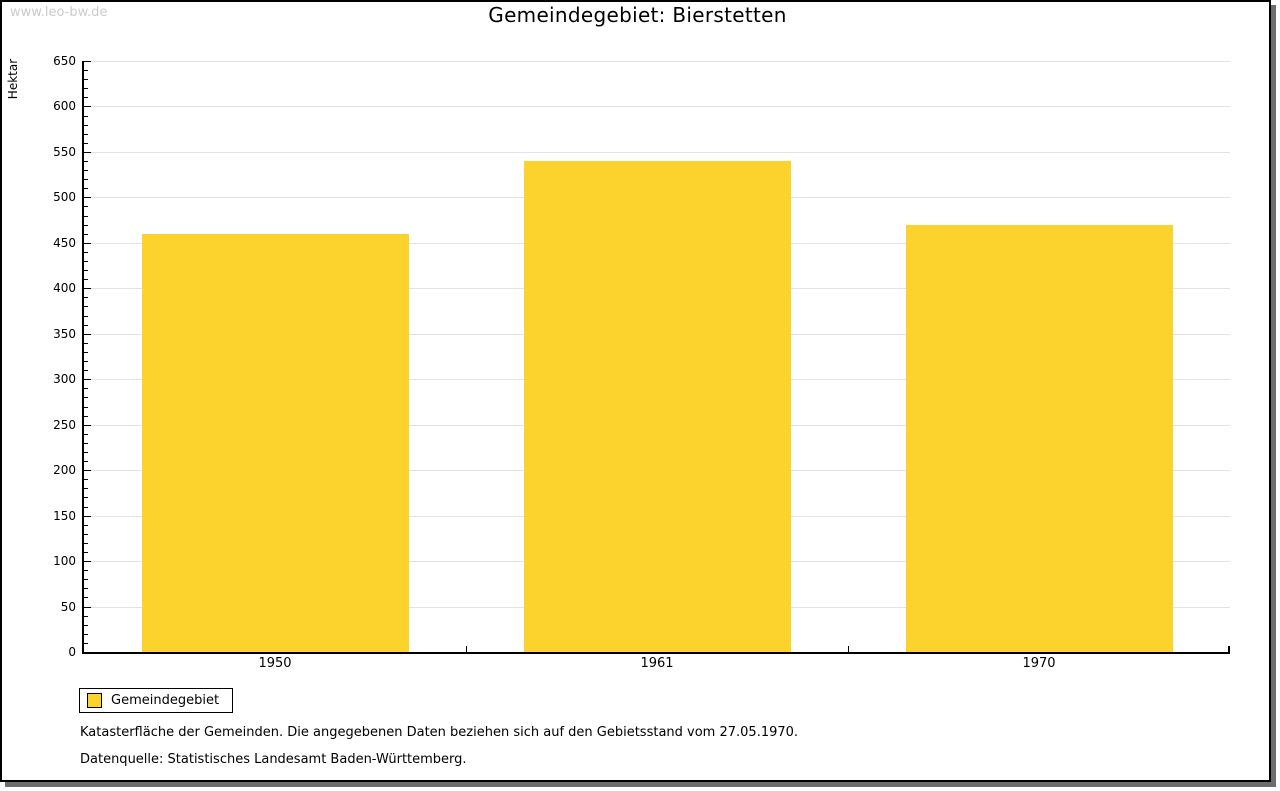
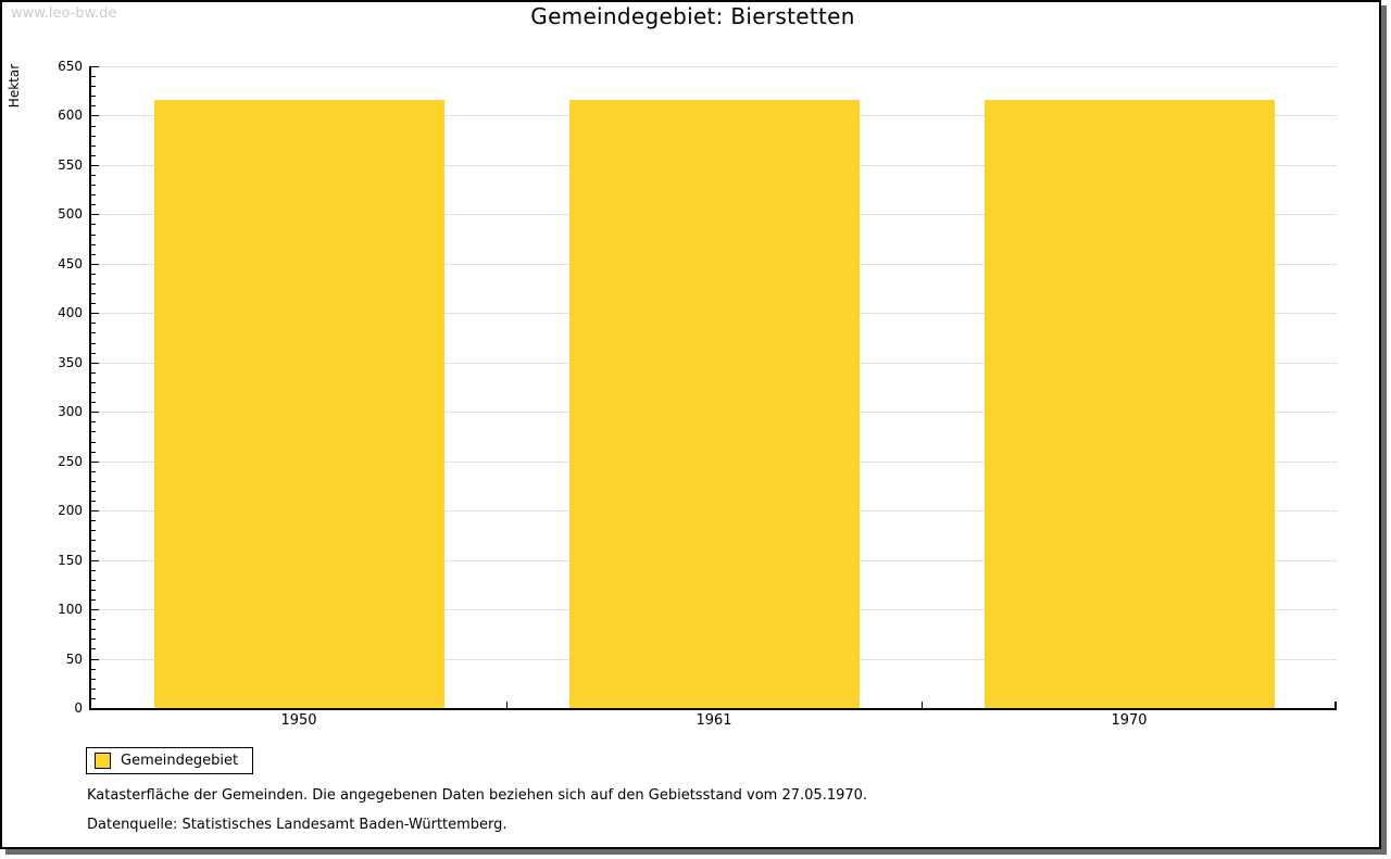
1950: 460 -> 620
1961: 540 -> 620
1970: 470 -> 620
